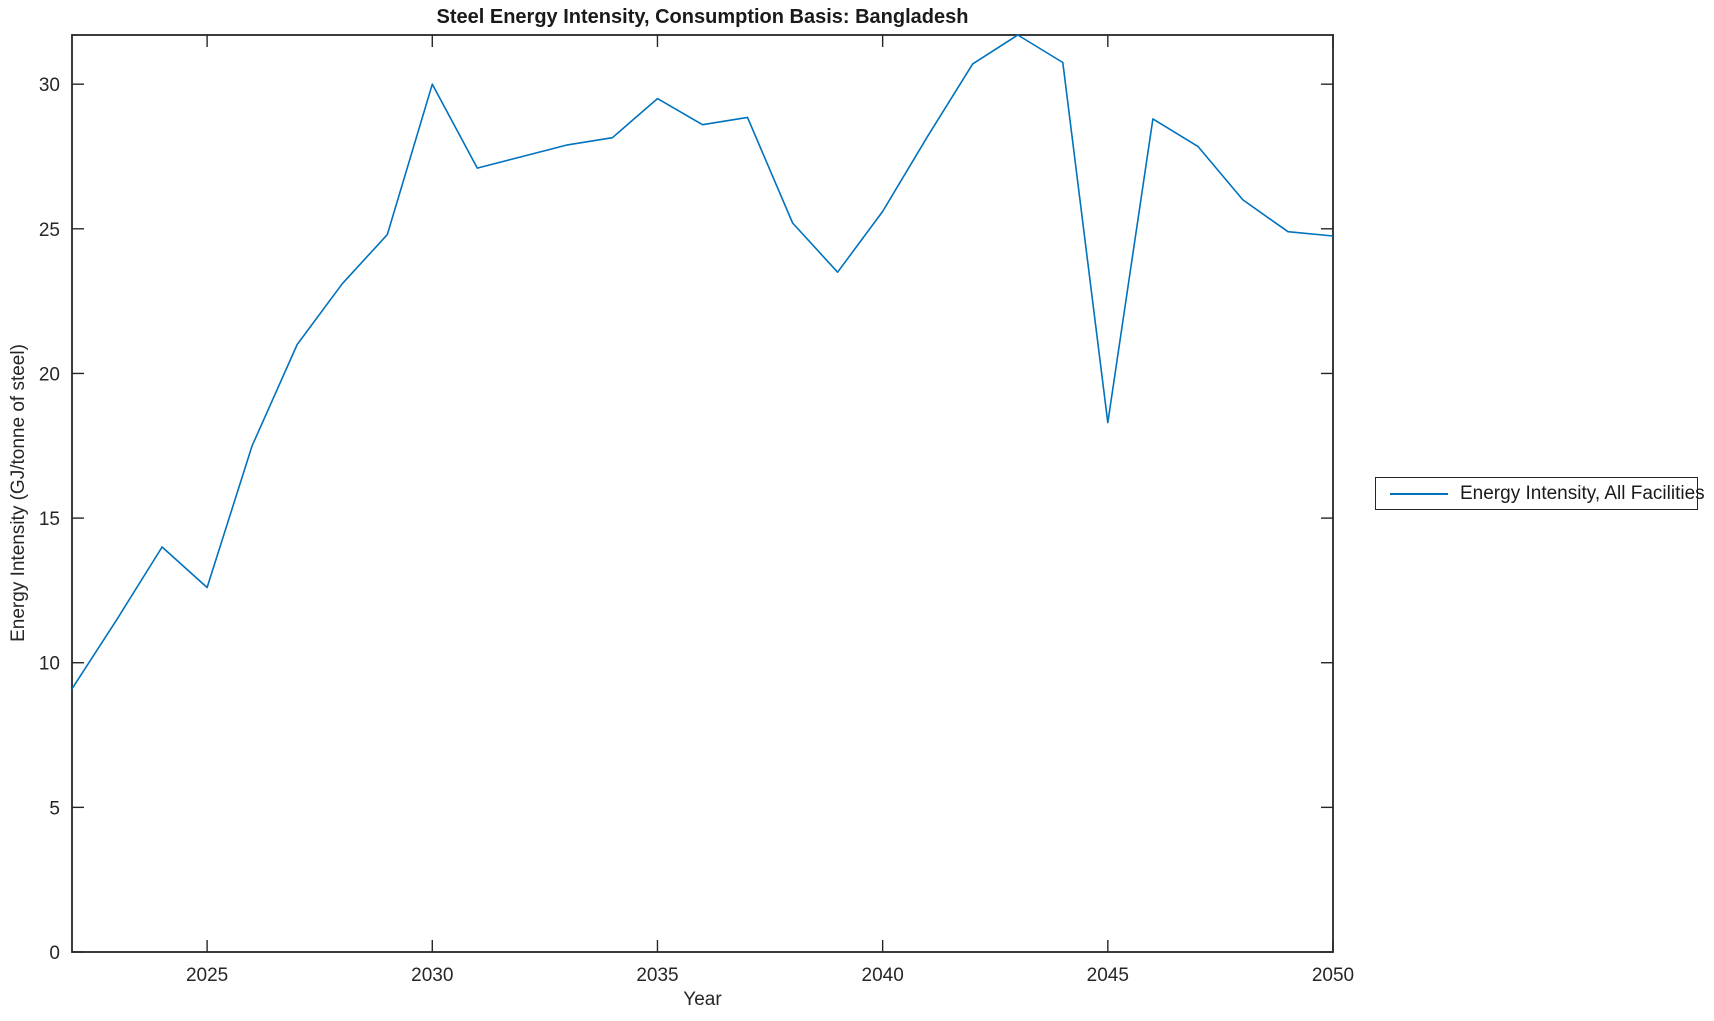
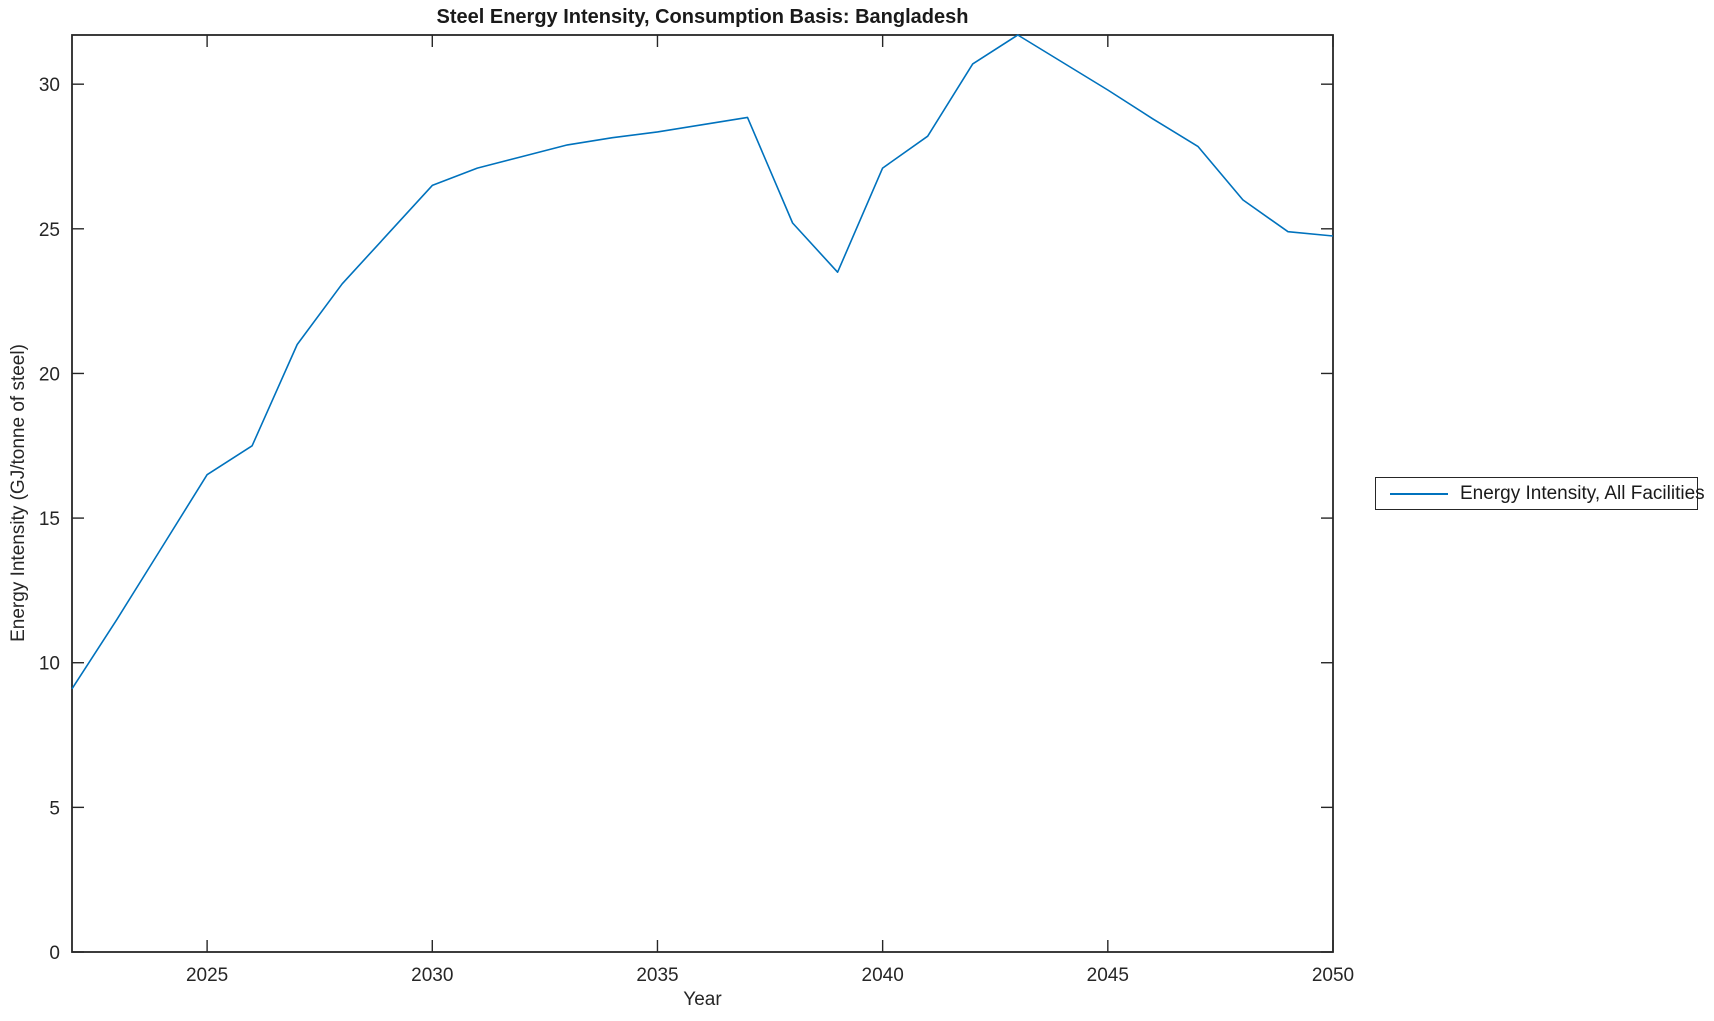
2025: 12.6 -> 16.5
2030: 30.0 -> 26.5
2035: 29.5 -> 28.4
2040: 25.6 -> 27.1
2045: 18.3 -> 29.8
